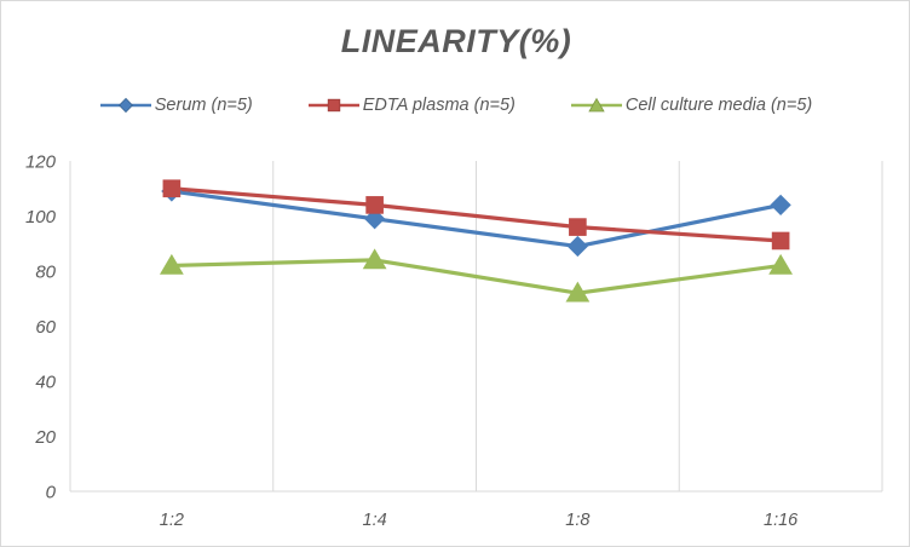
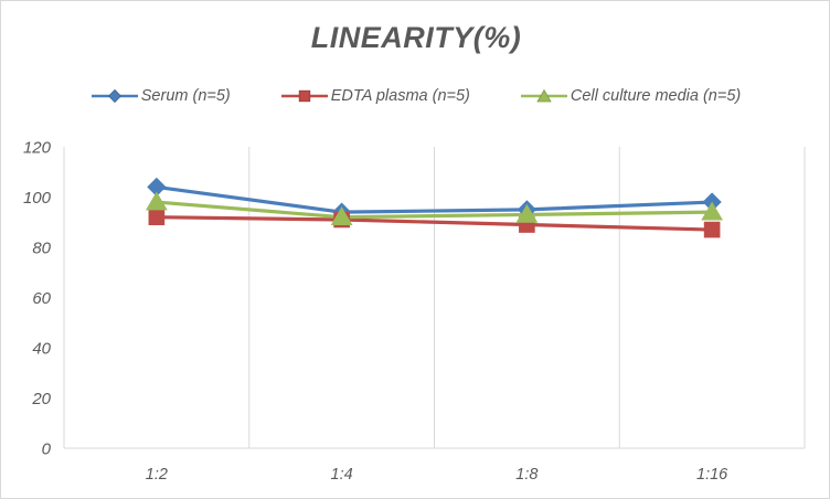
Serum (n=5)/1:2: 109 -> 104
EDTA plasma (n=5)/1:2: 110 -> 92
Cell culture media (n=5)/1:2: 82 -> 98
Serum (n=5)/1:4: 99 -> 94
EDTA plasma (n=5)/1:4: 104 -> 91
Cell culture media (n=5)/1:4: 84 -> 92
Serum (n=5)/1:8: 89 -> 95
EDTA plasma (n=5)/1:8: 96 -> 89
Cell culture media (n=5)/1:8: 72 -> 93
Serum (n=5)/1:16: 104 -> 98
EDTA plasma (n=5)/1:16: 91 -> 87
Cell culture media (n=5)/1:16: 82 -> 94
